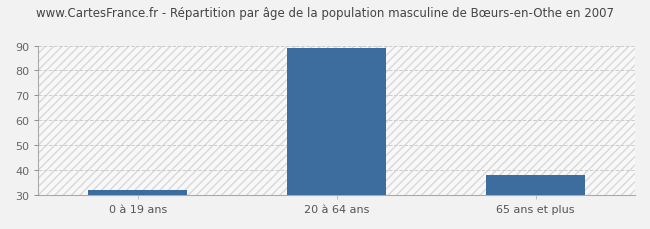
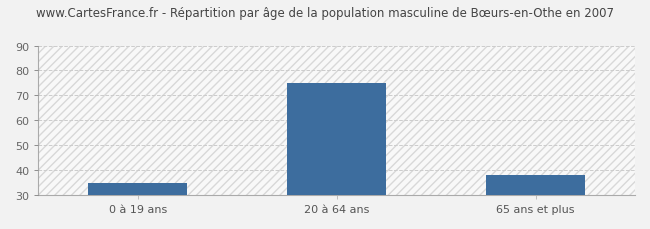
0 à 19 ans: 32 -> 35
20 à 64 ans: 89 -> 75
